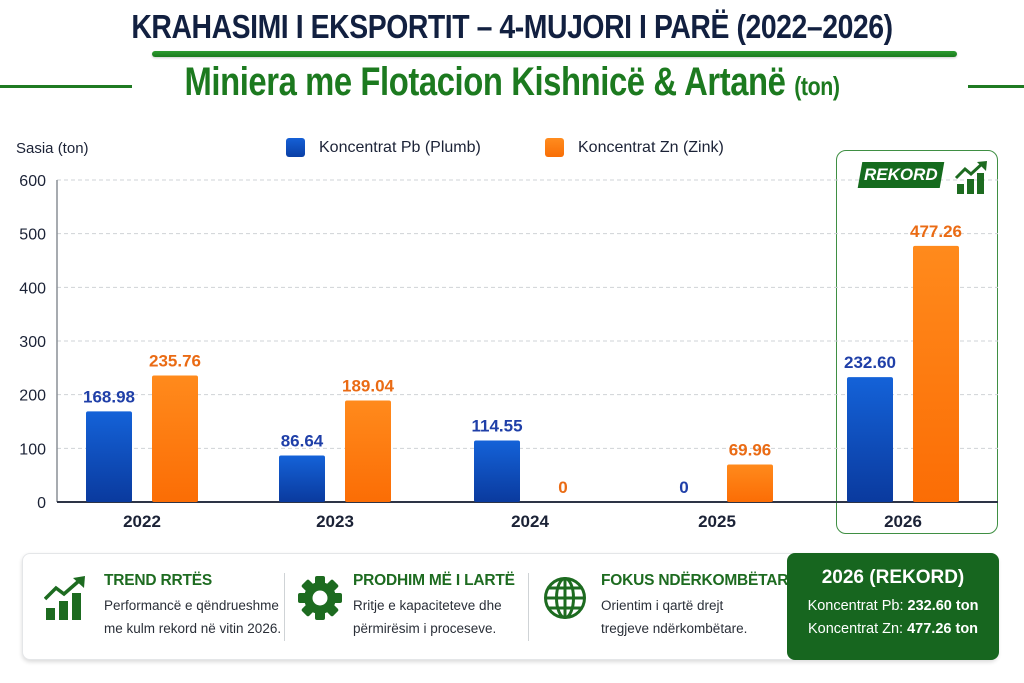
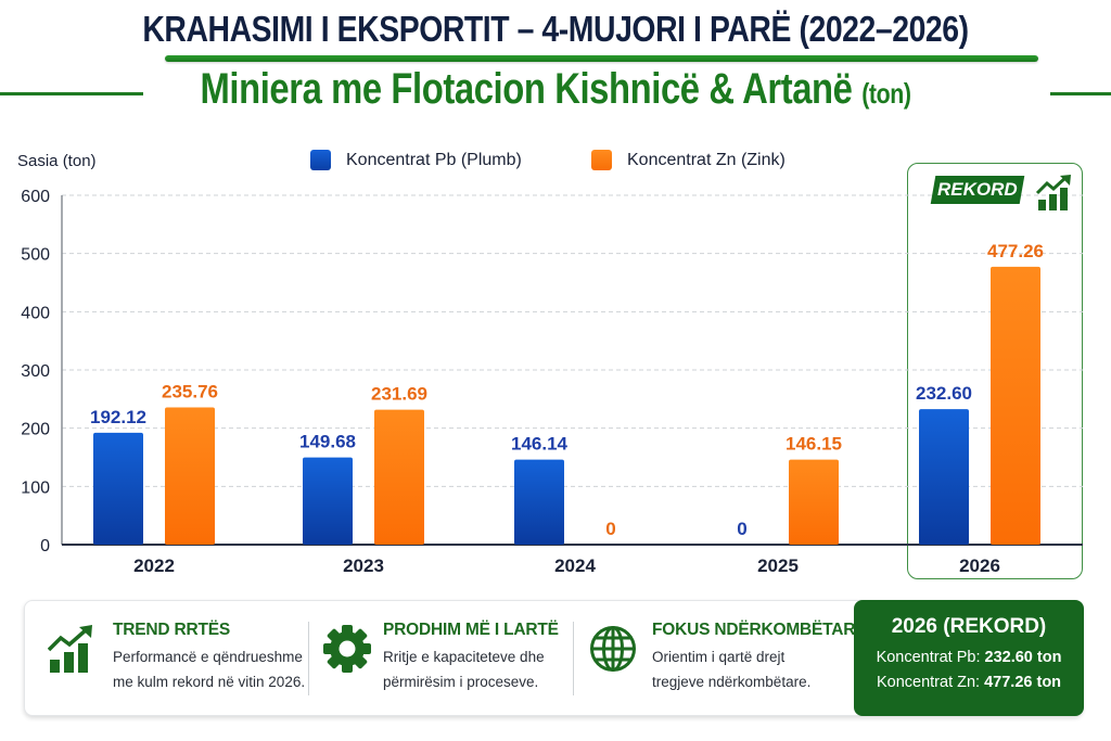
Koncentrat Pb (Plumb)/2022: 168.98 -> 192.12
Koncentrat Pb (Plumb)/2023: 86.64 -> 149.68
Koncentrat Zn (Zink)/2023: 189.04 -> 231.69
Koncentrat Pb (Plumb)/2024: 114.55 -> 146.14
Koncentrat Zn (Zink)/2025: 69.96 -> 146.15
